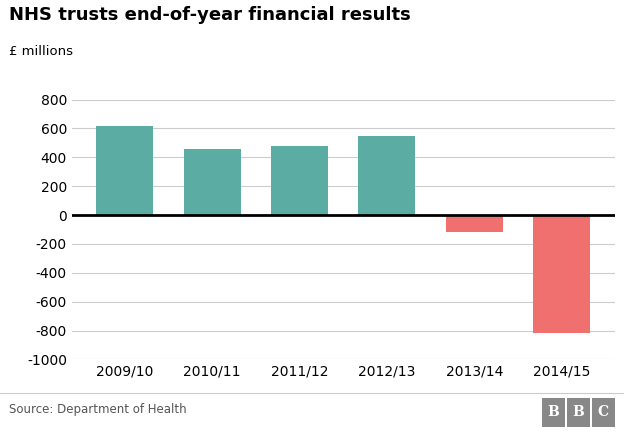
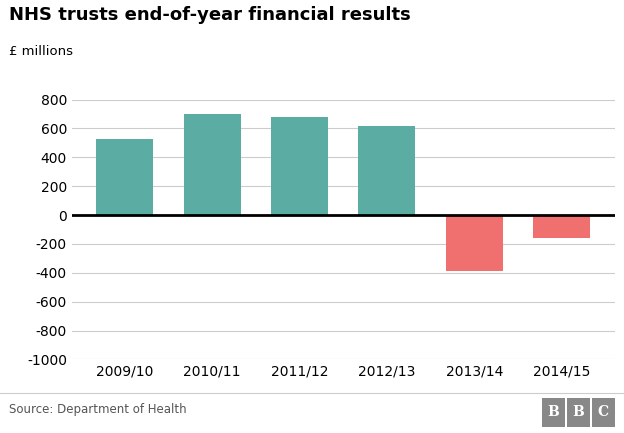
2009/10: 620 -> 530
2010/11: 460 -> 700
2011/12: 480 -> 680
2012/13: 550 -> 620
2013/14: -120 -> -390
2014/15: -820 -> -160
